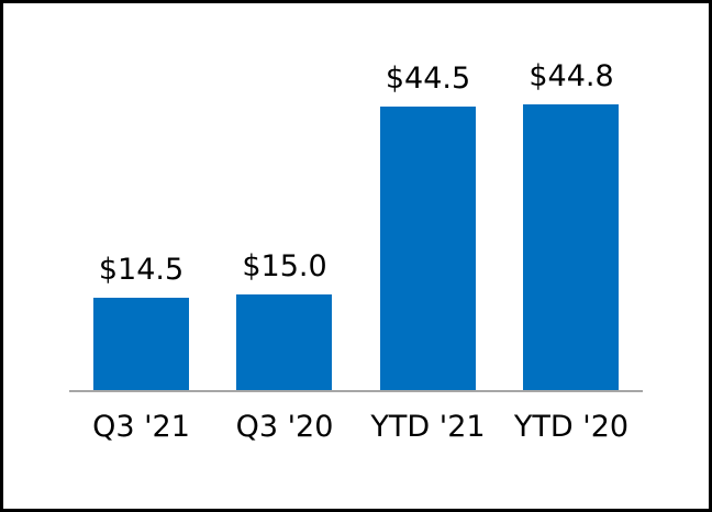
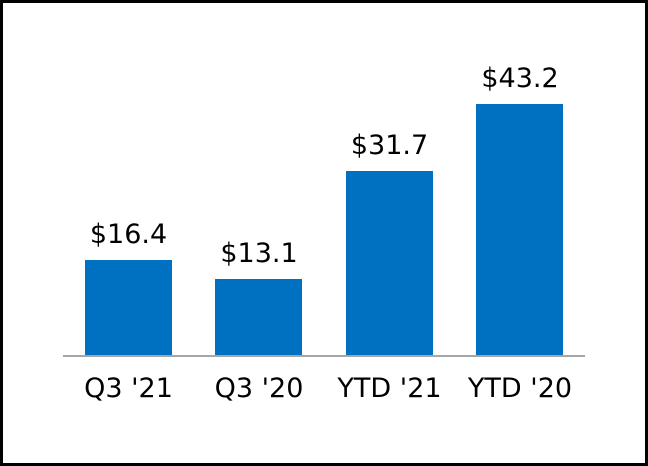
Q3 '21: $14.5 -> $16.4
Q3 '20: $15.0 -> $13.1
YTD '21: $44.5 -> $31.7
YTD '20: $44.8 -> $43.2
